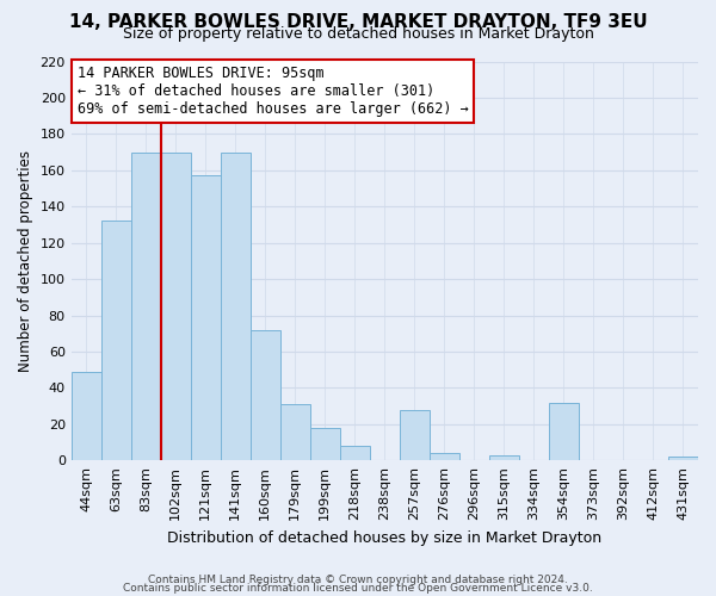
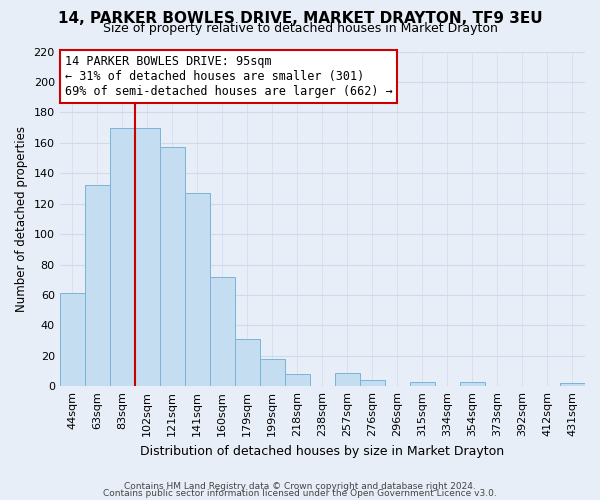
44sqm: 49 -> 61
141sqm: 170 -> 127
257sqm: 28 -> 9
354sqm: 32 -> 3
